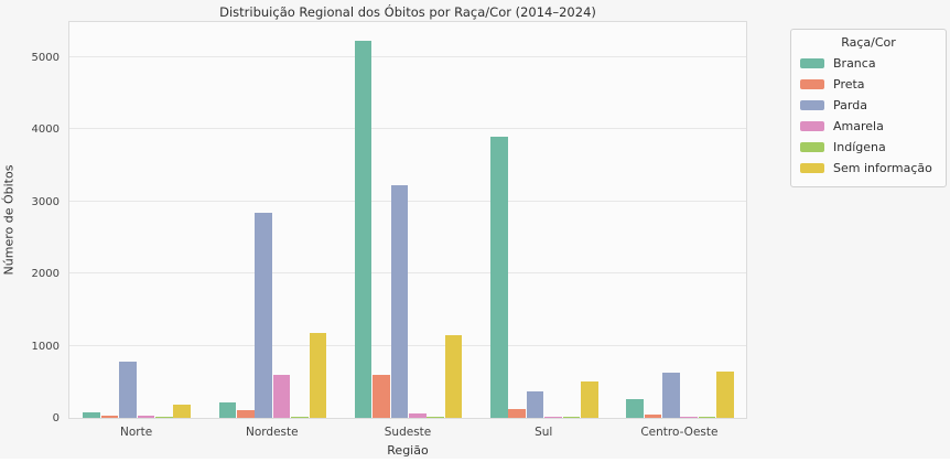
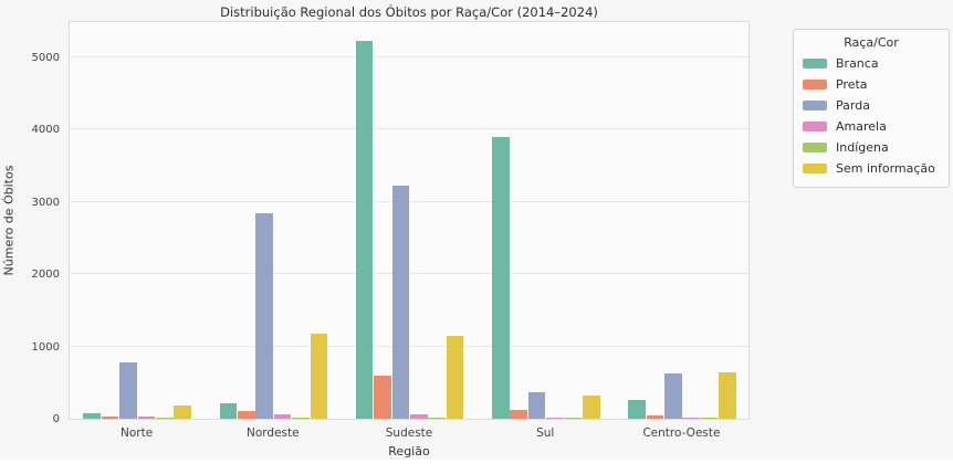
Amarela/Nordeste: 600 -> 100
Sem informação/Sul: 500 -> 300
